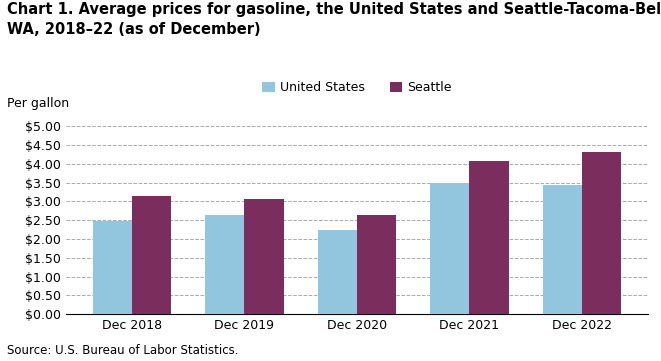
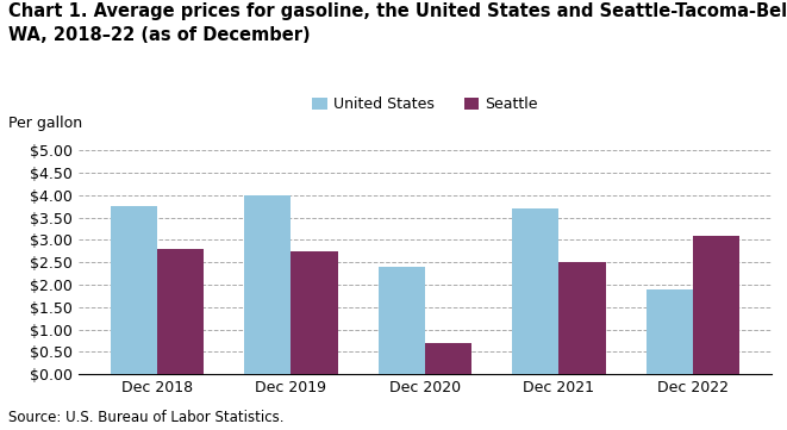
United States/Dec 2018: $2.49 -> $3.75
Seattle/Dec 2018: $3.15 -> $2.80
United States/Dec 2019: $2.63 -> $4.00
Seattle/Dec 2019: $3.07 -> $2.75
United States/Dec 2020: $2.24 -> $2.40
Seattle/Dec 2020: $2.64 -> $0.70
United States/Dec 2021: $3.50 -> $3.70
Seattle/Dec 2021: $4.07 -> $2.50
United States/Dec 2022: $3.44 -> $1.90
Seattle/Dec 2022: $4.33 -> $3.10
